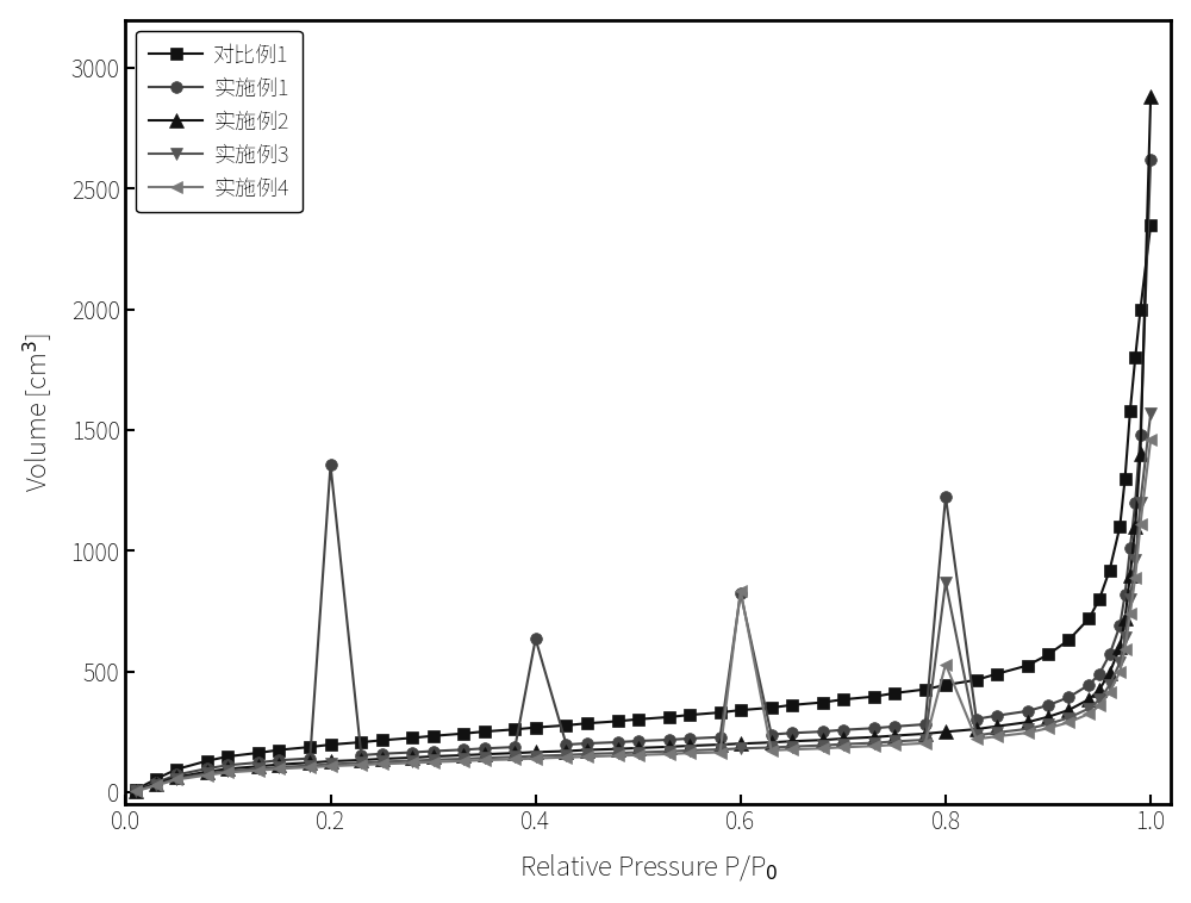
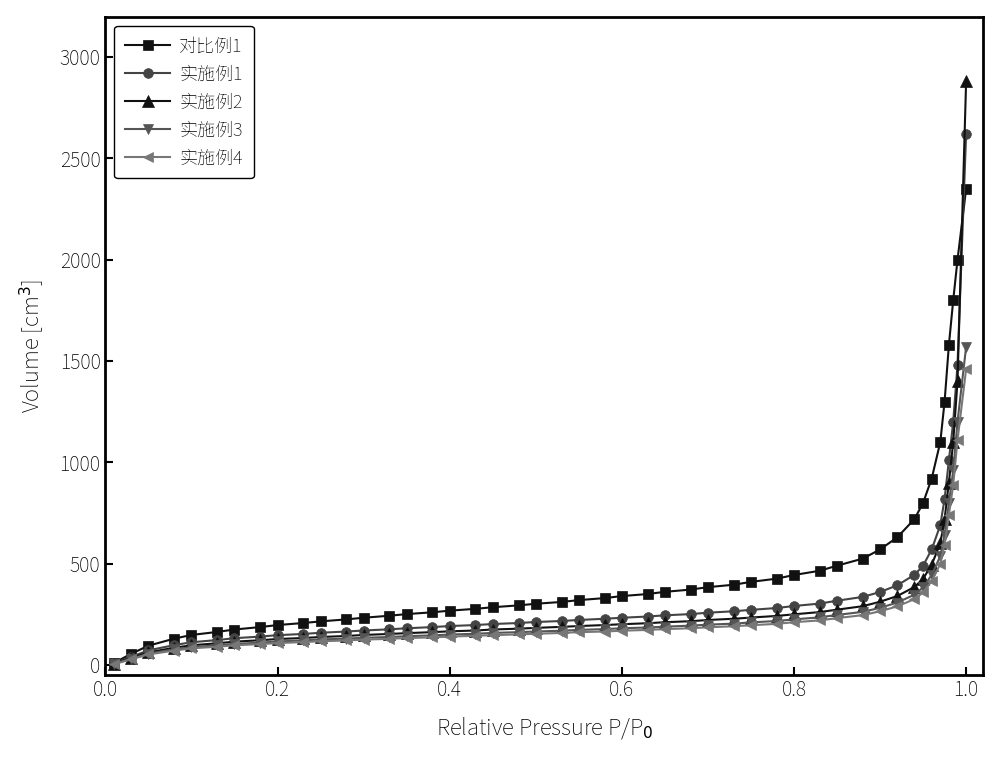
实施例1/0.2: 1355 -> 147
实施例1/0.4: 635 -> 192
实施例1/0.6: 825 -> 233
实施例4/0.6: 835 -> 169
实施例1/0.8: 1225 -> 291
实施例3/0.8: 870 -> 225
实施例4/0.8: 530 -> 211
